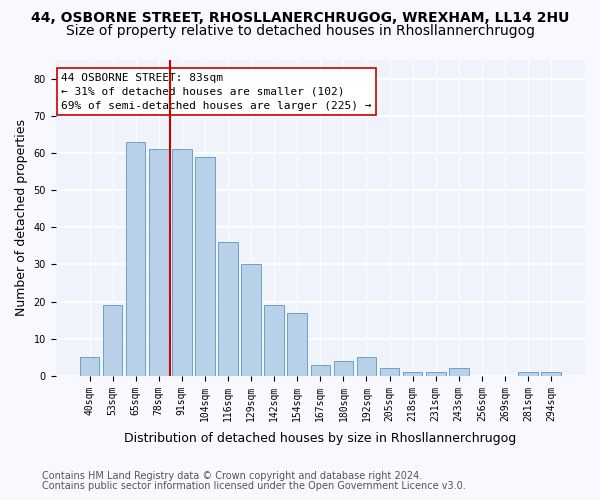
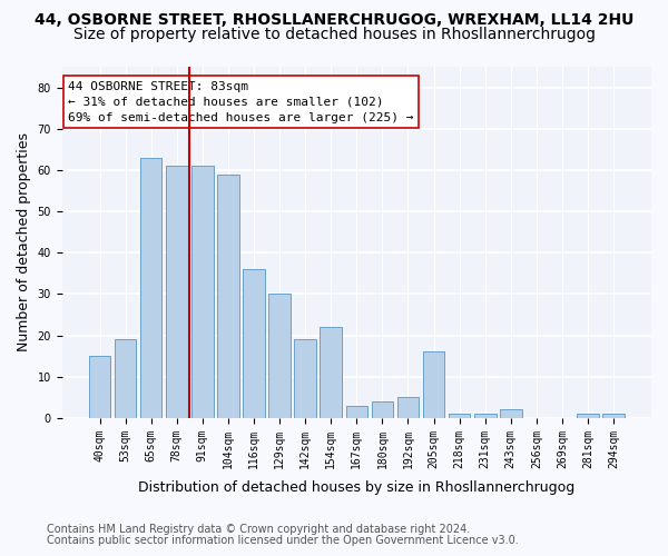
40sqm: 5 -> 15
154sqm: 17 -> 22
205sqm: 2 -> 16
